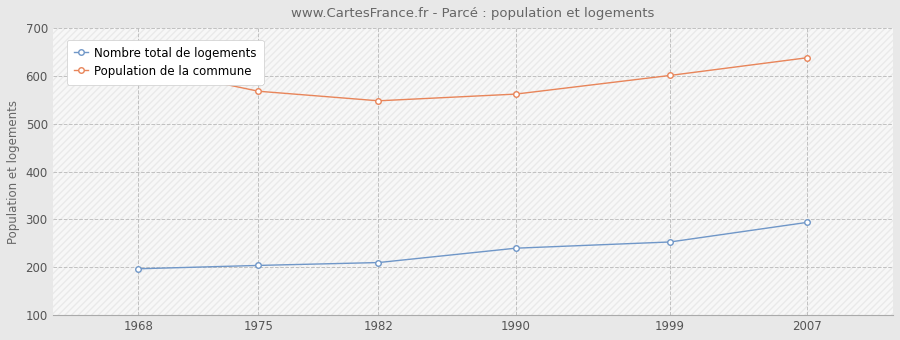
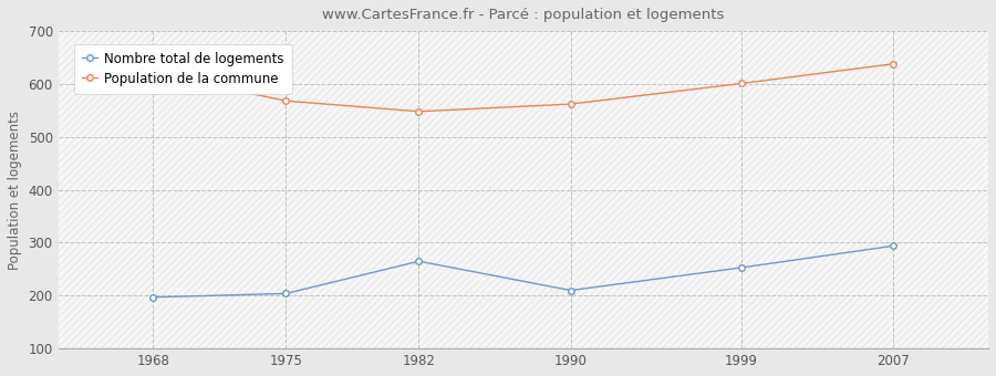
Nombre total de logements/1982: 210 -> 265
Nombre total de logements/1990: 240 -> 210
